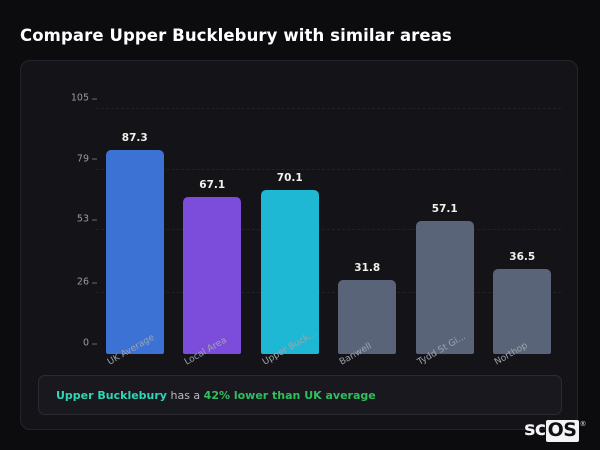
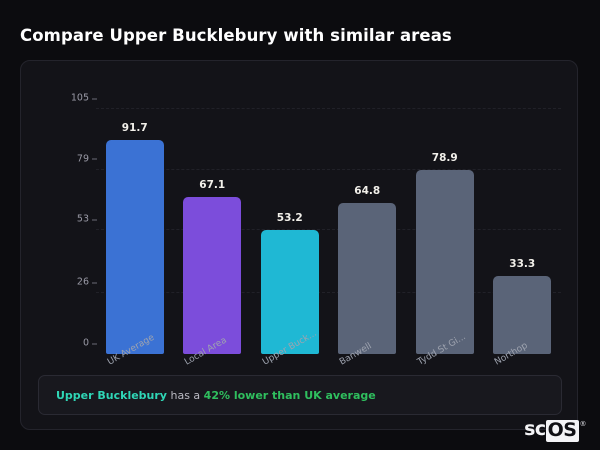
UK Average: 87.3 -> 91.7
Upper Buck...: 70.1 -> 53.2
Banwell: 31.8 -> 64.8
Tydd St Gi...: 57.1 -> 78.9
Northop: 36.5 -> 33.3
